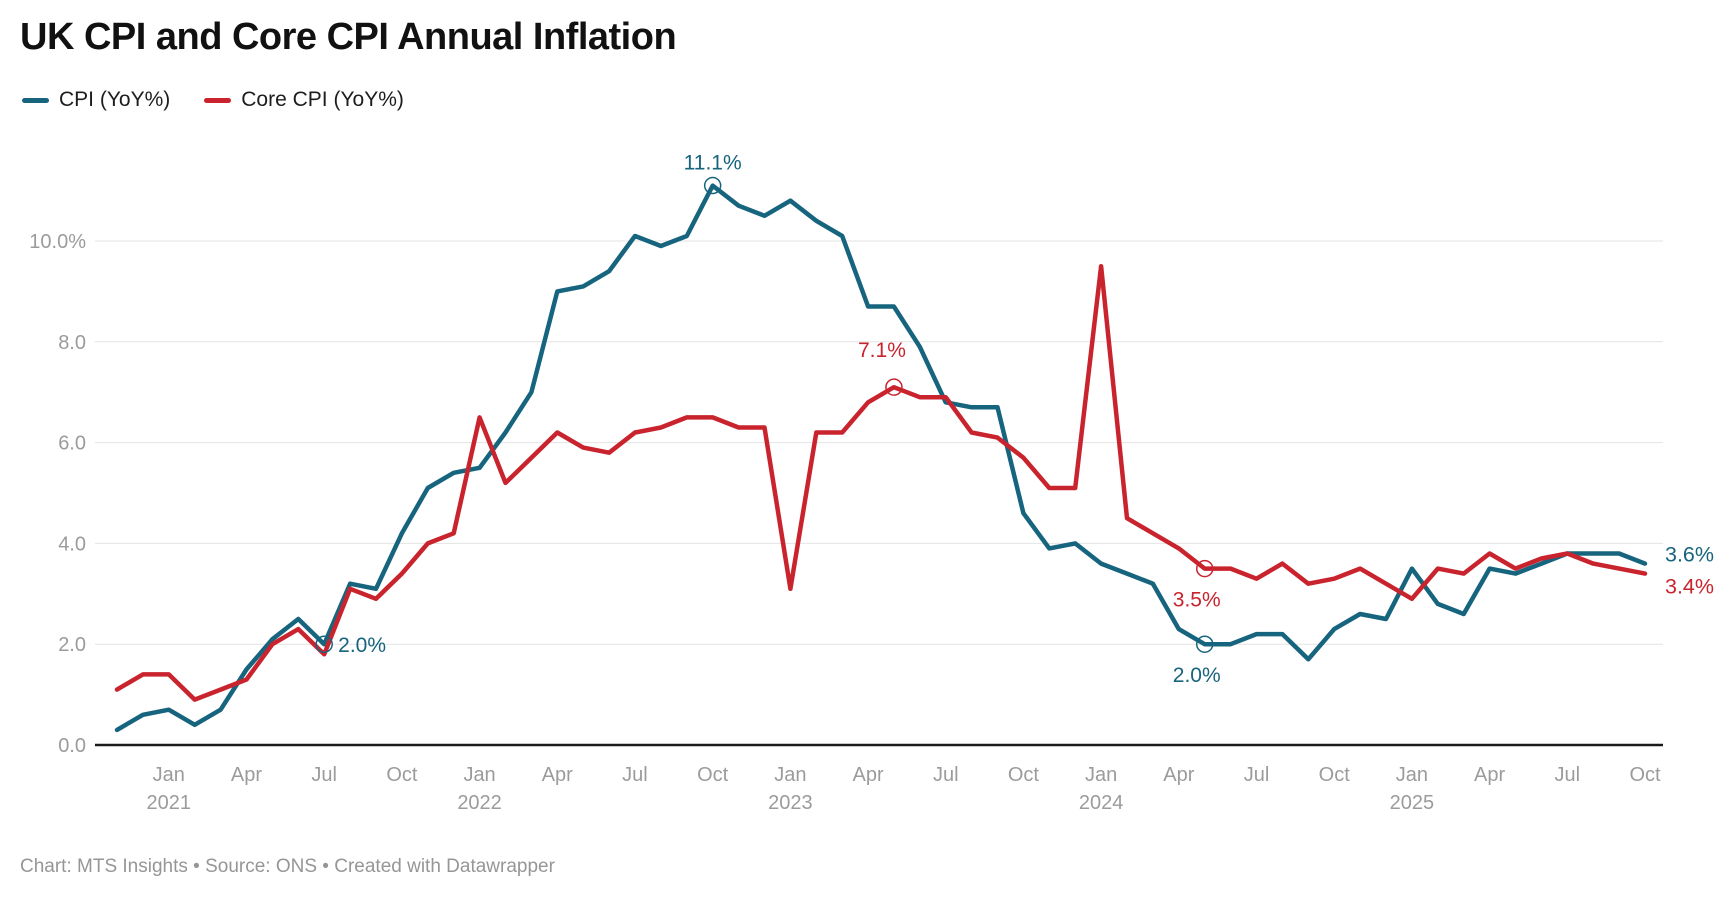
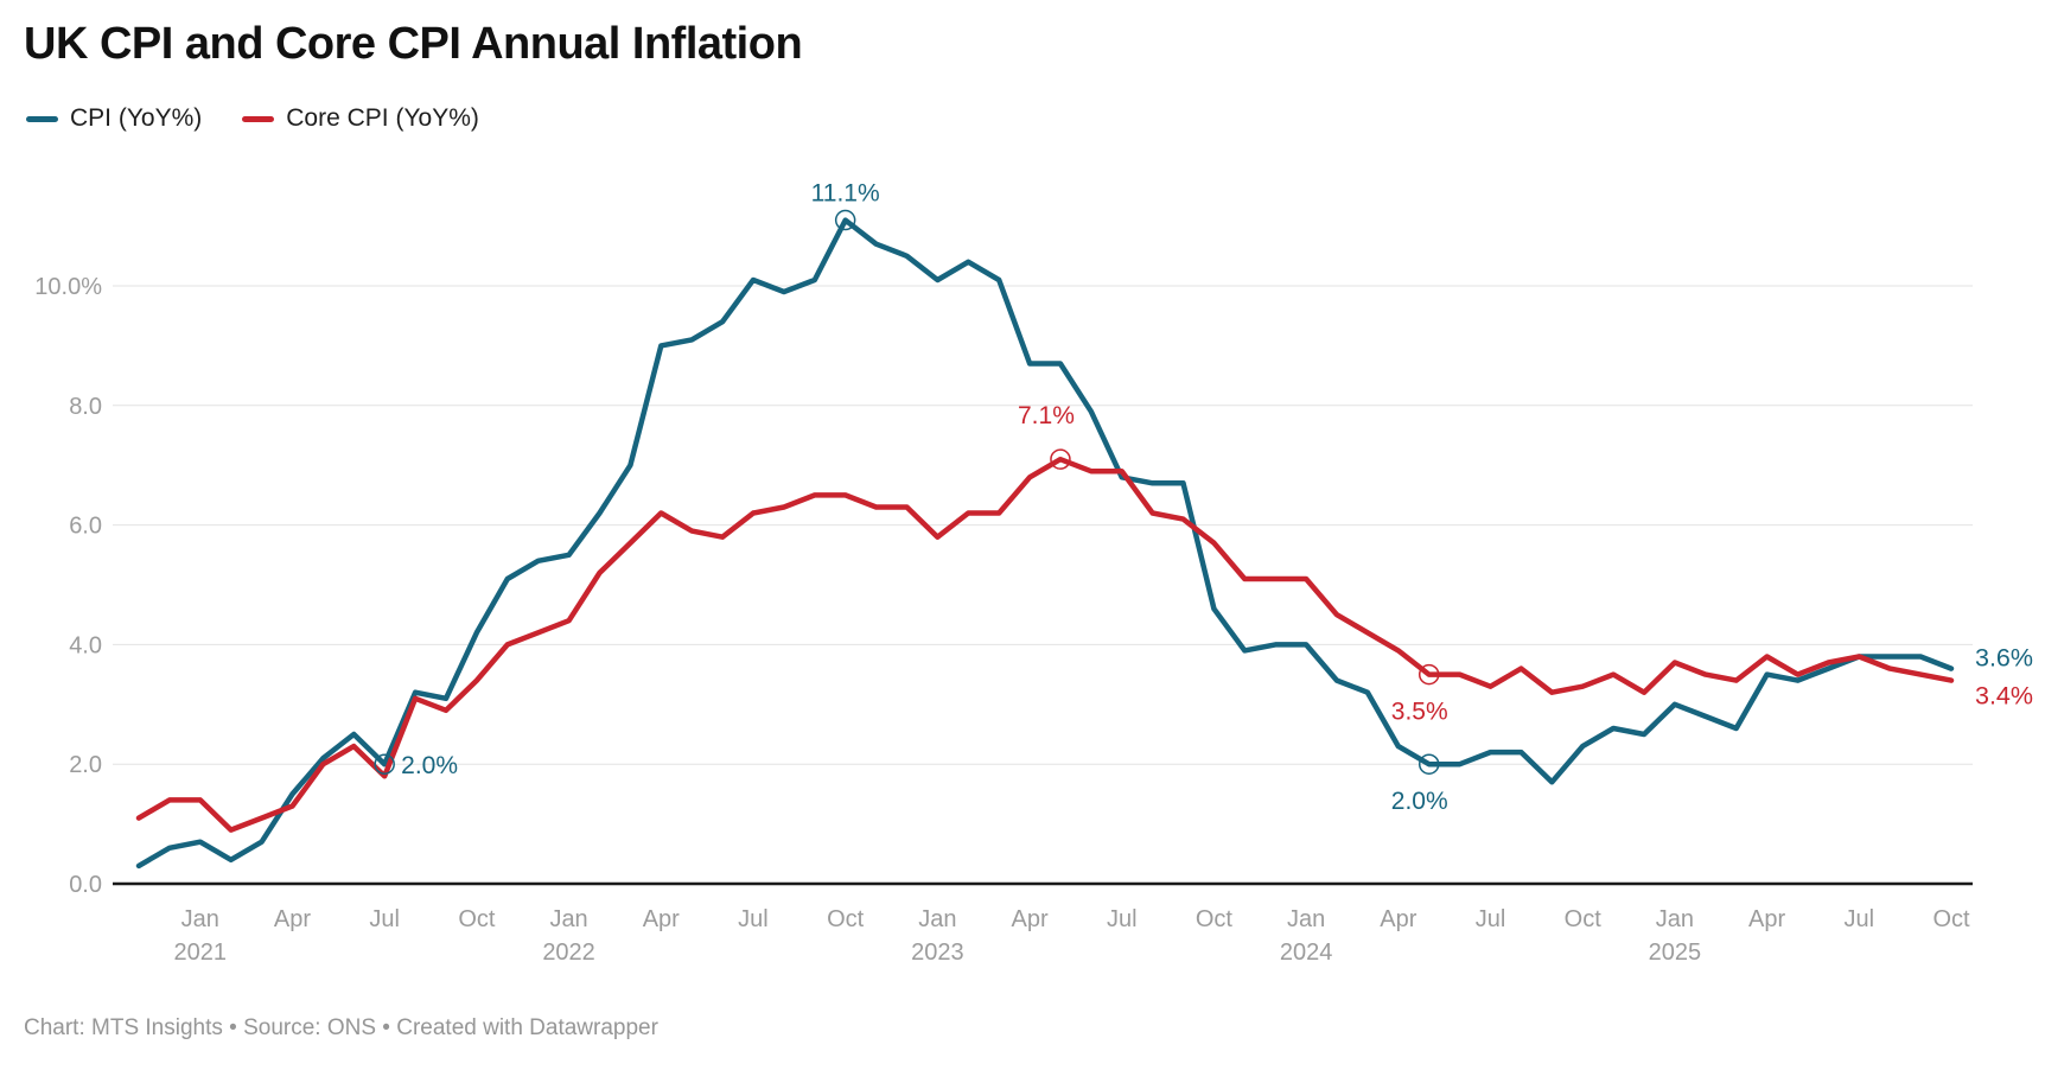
Core CPI (YoY%)/Jan 2022: 6.5% -> 4.4%
CPI (YoY%)/Jan 2023: 10.8% -> 10.1%
Core CPI (YoY%)/Jan 2023: 3.1% -> 5.8%
CPI (YoY%)/Jan 2024: 3.6% -> 4.0%
Core CPI (YoY%)/Jan 2024: 9.5% -> 5.1%
CPI (YoY%)/Jan 2025: 3.5% -> 3.0%
Core CPI (YoY%)/Jan 2025: 2.9% -> 3.7%
